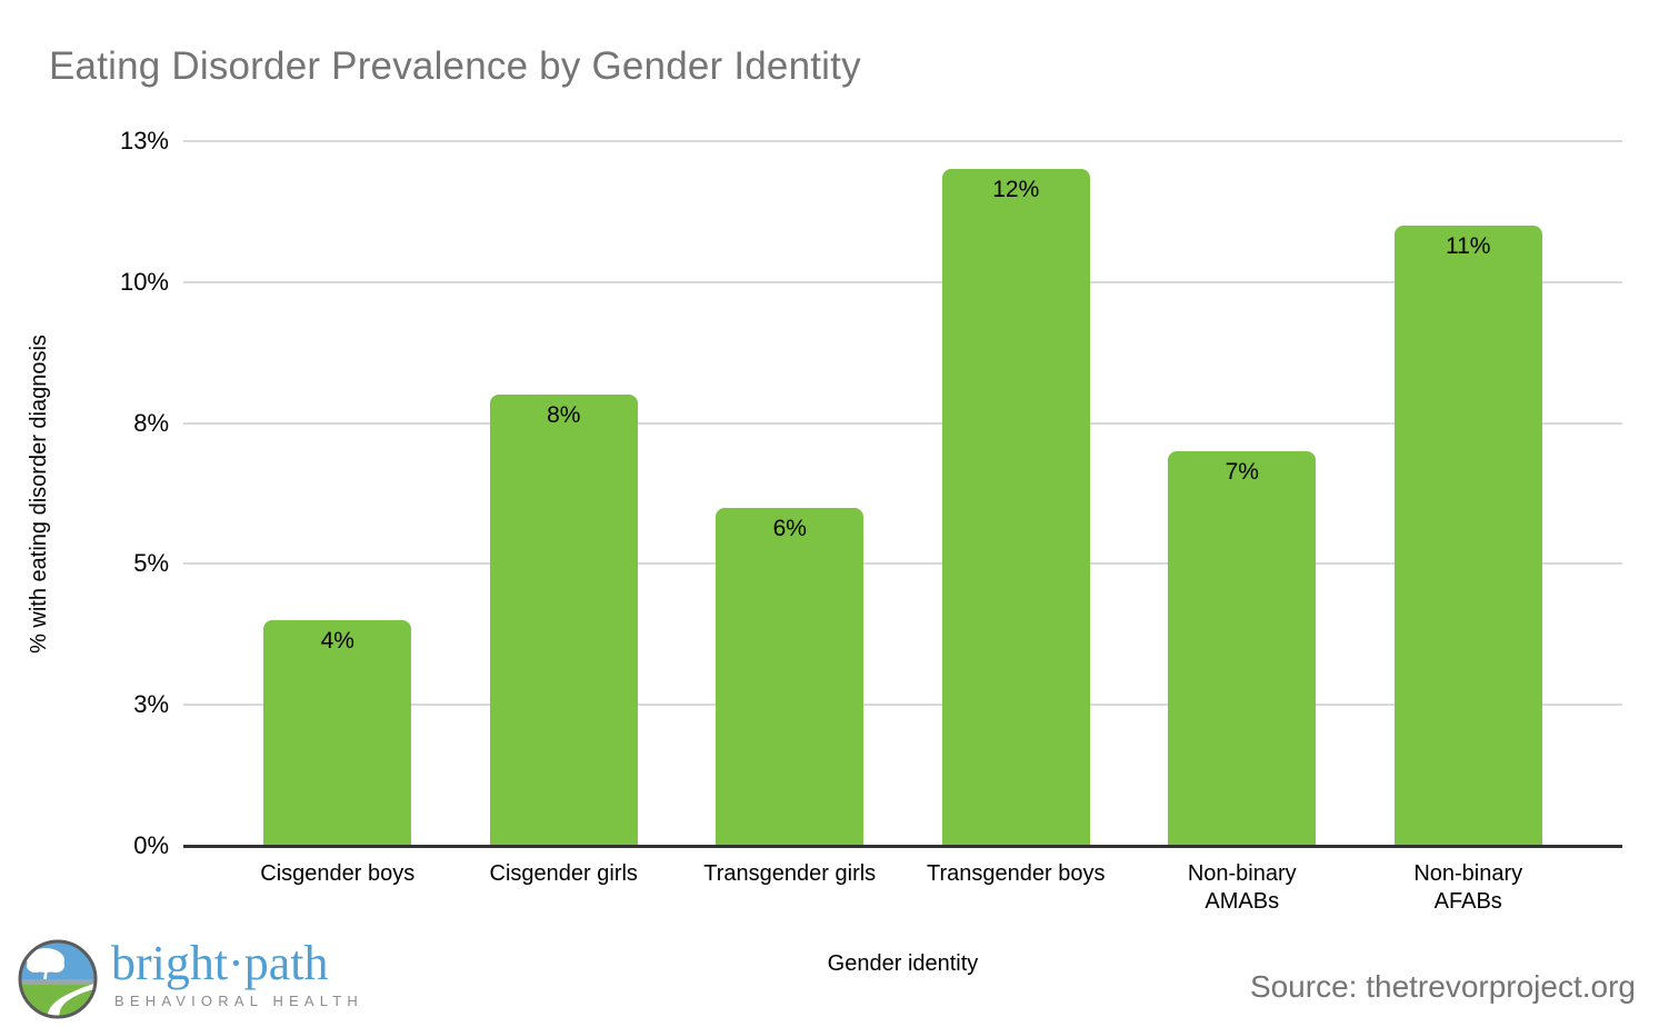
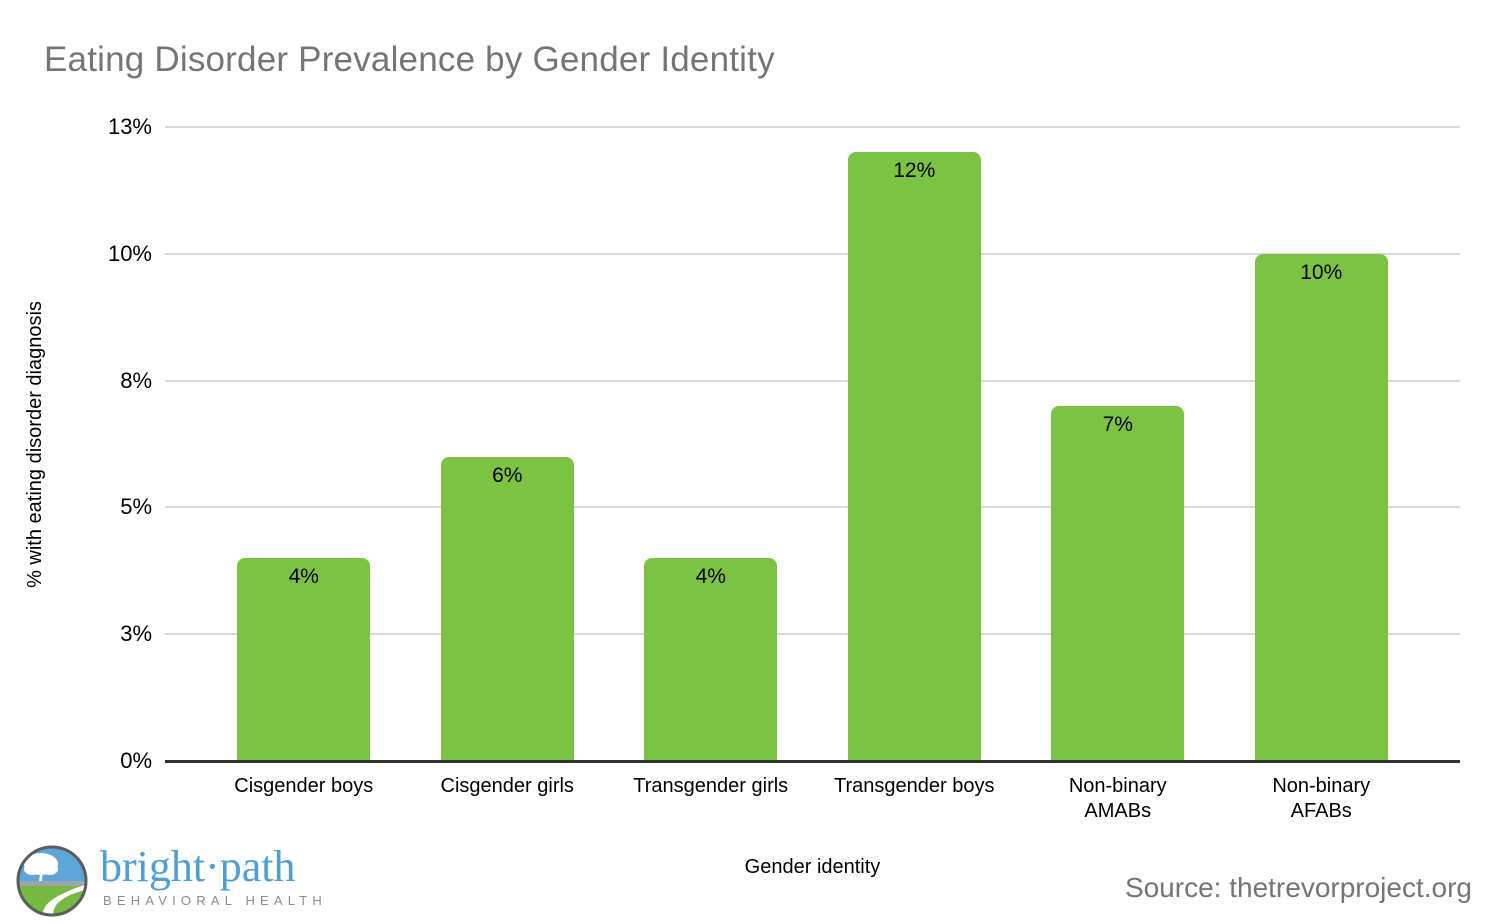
Cisgender girls: 8% -> 6%
Transgender girls: 6% -> 4%
Non-binary AFABs: 11% -> 10%
